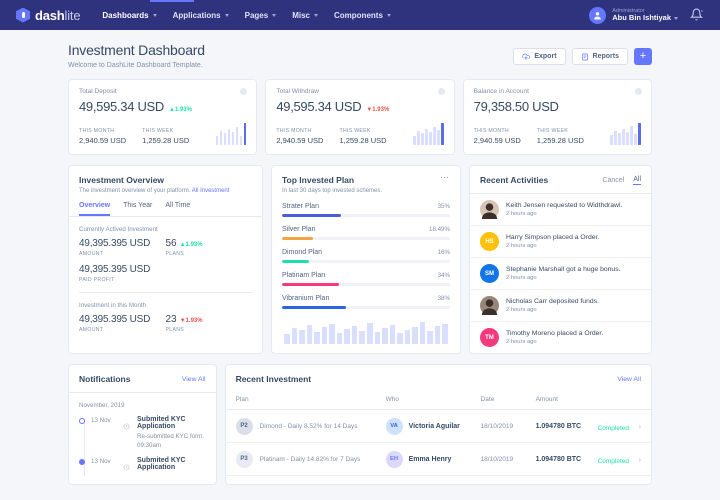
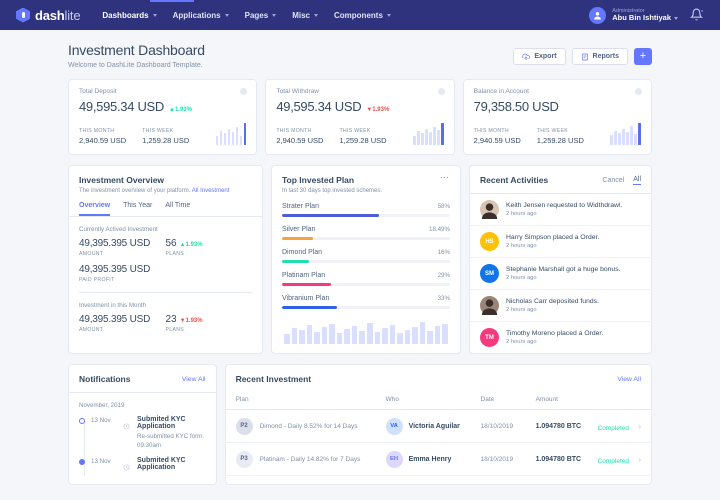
Strater Plan: 35% -> 58%
Platinam Plan: 34% -> 29%
Vibranium Plan: 38% -> 33%
